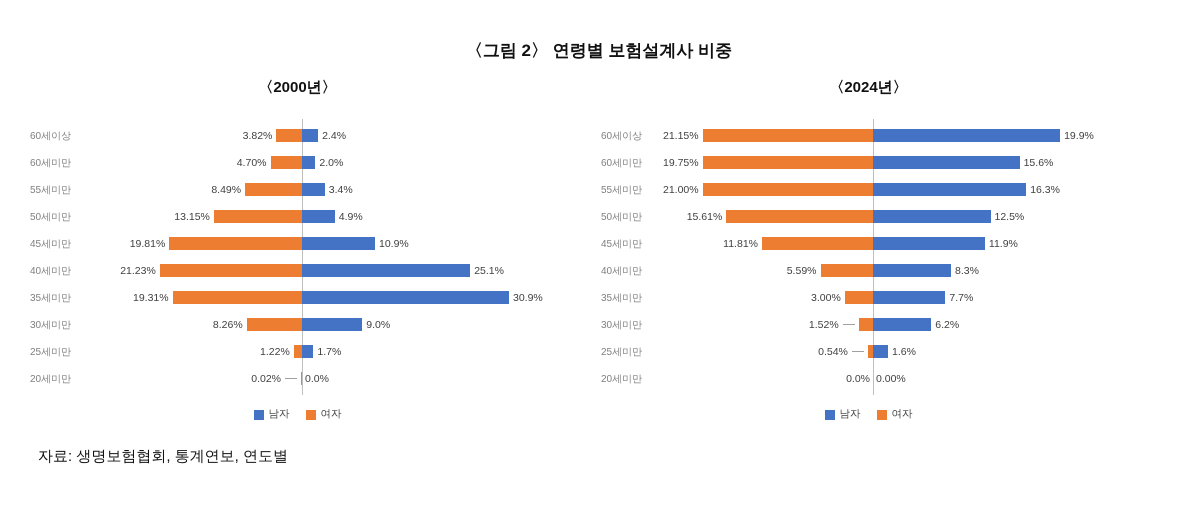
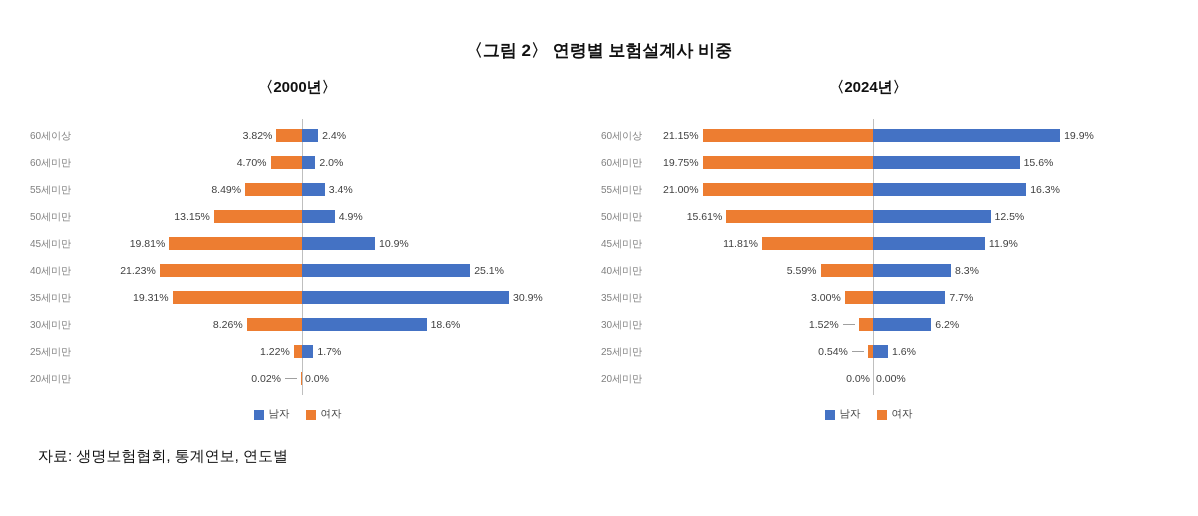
〈2000년〉/남자/30세미만: 9.0% -> 18.6%
